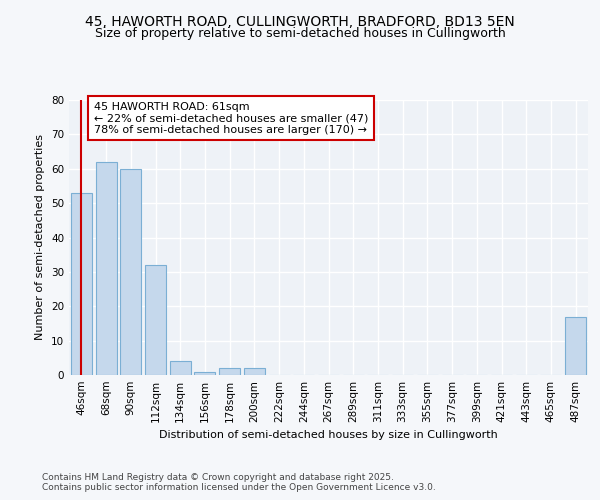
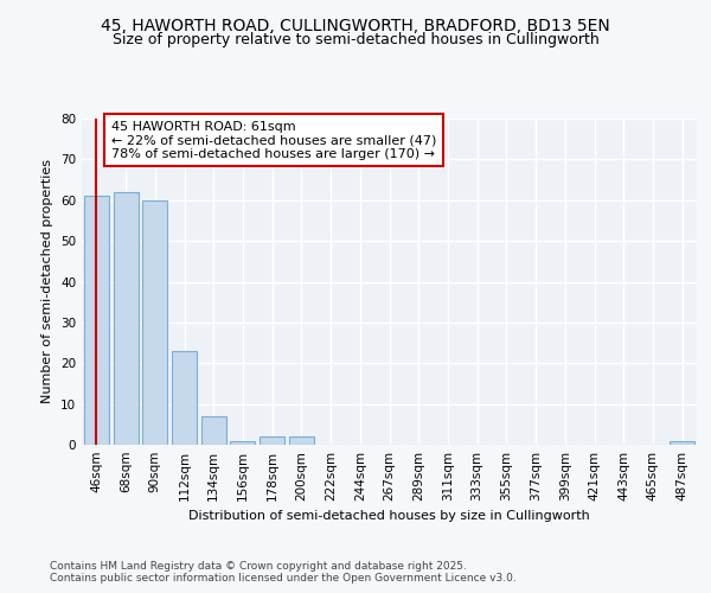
46sqm: 53 -> 61
112sqm: 32 -> 23
134sqm: 4 -> 7
487sqm: 17 -> 1
